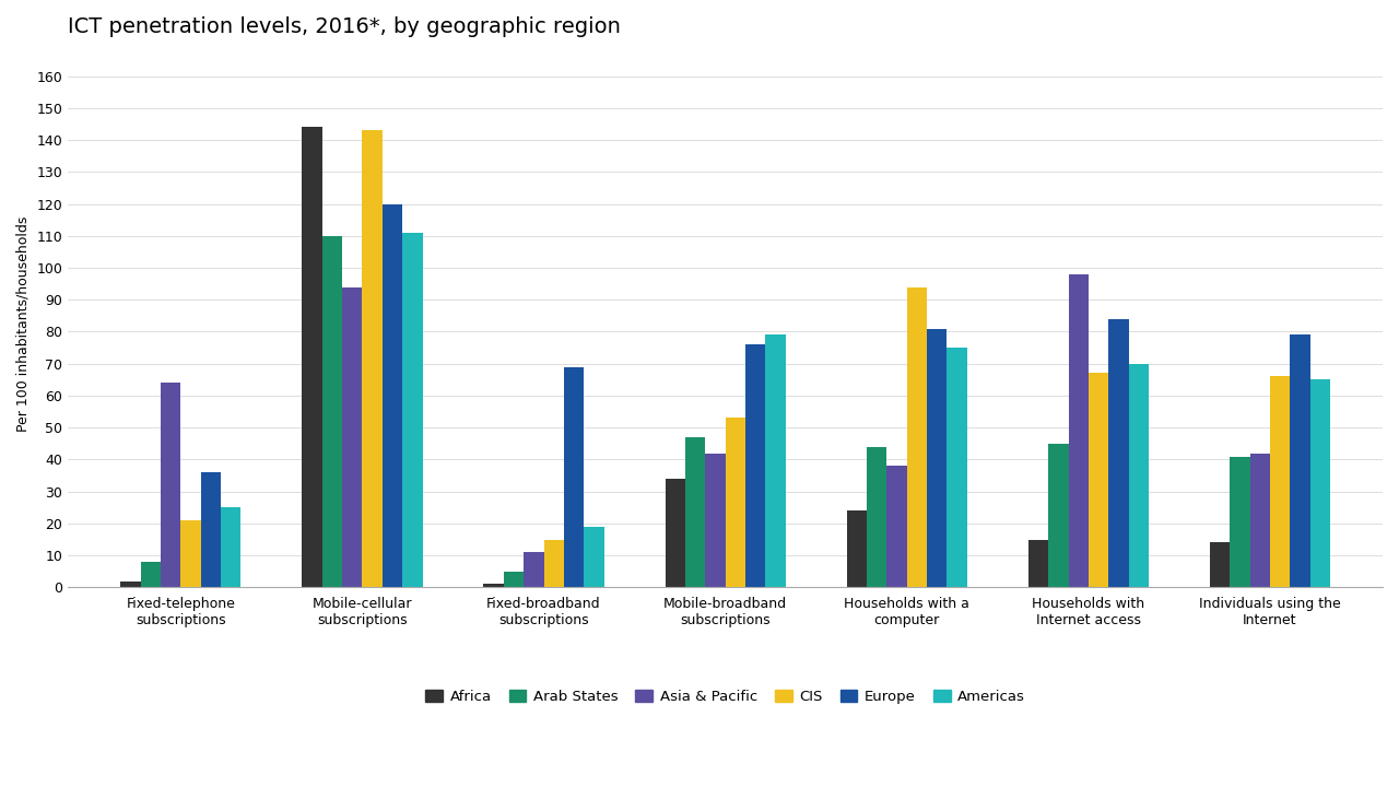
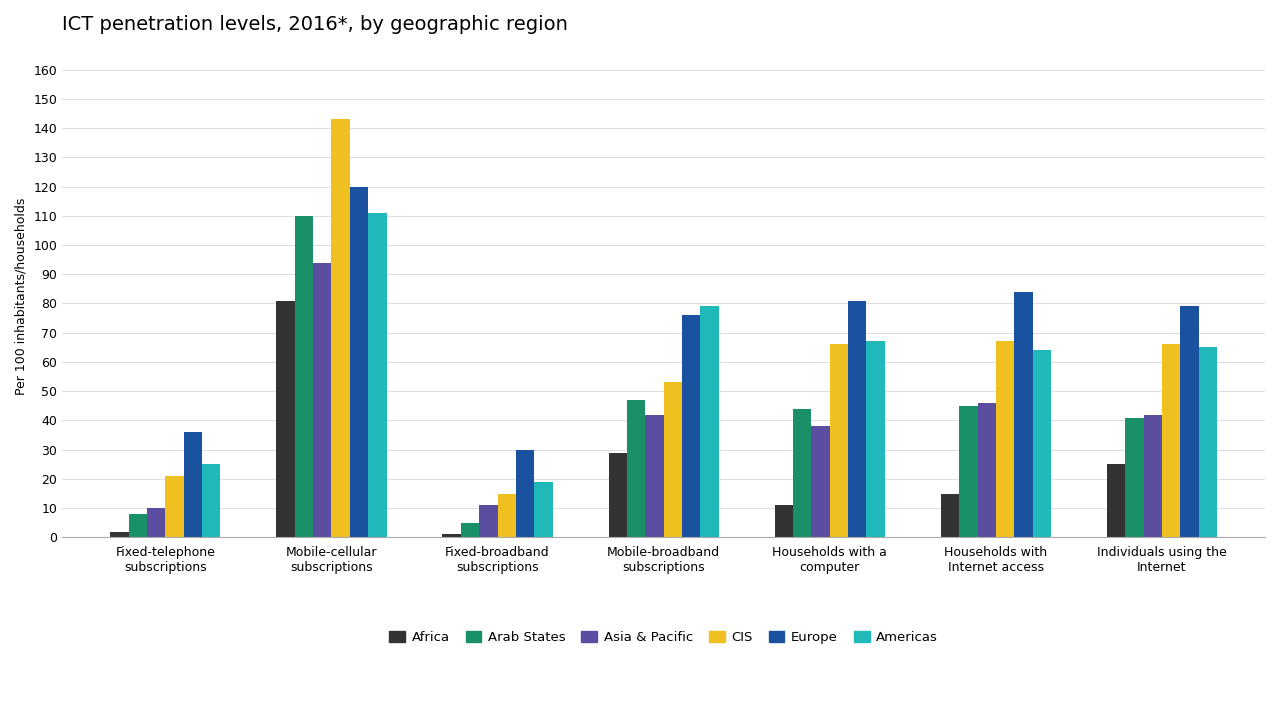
Asia & Pacific/Fixed-telephone subscriptions: 64 -> 10
Africa/Mobile-cellular subscriptions: 144 -> 81
Europe/Fixed-broadband subscriptions: 69 -> 30
Africa/Mobile-broadband subscriptions: 34 -> 29
Africa/Households with a computer: 24 -> 11
CIS/Households with a computer: 94 -> 66
Americas/Households with a computer: 75 -> 67
Asia & Pacific/Households with Internet access: 98 -> 46
Americas/Households with Internet access: 70 -> 64
Africa/Individuals using the Internet: 14 -> 25
